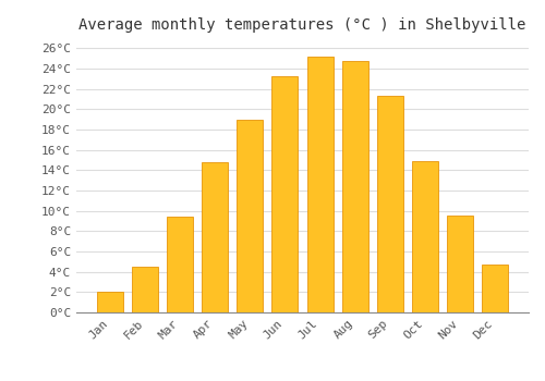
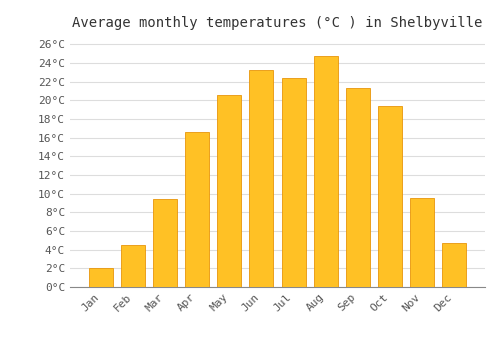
Apr: 14.8°C -> 16.6°C
May: 19.0°C -> 20.6°C
Jul: 25.2°C -> 22.4°C
Oct: 14.9°C -> 19.4°C
